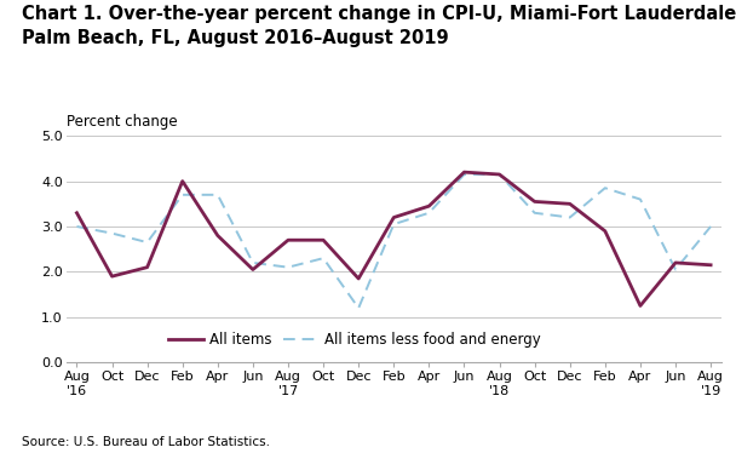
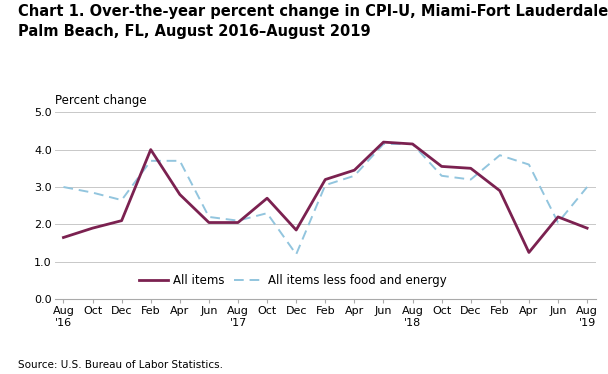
All items/Aug '16: 3.30 -> 1.65
All items/Aug '17: 2.70 -> 2.05
All items/Aug '19: 2.15 -> 1.90
